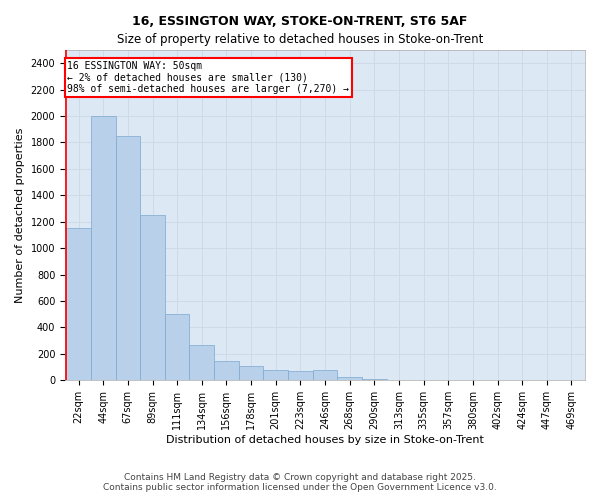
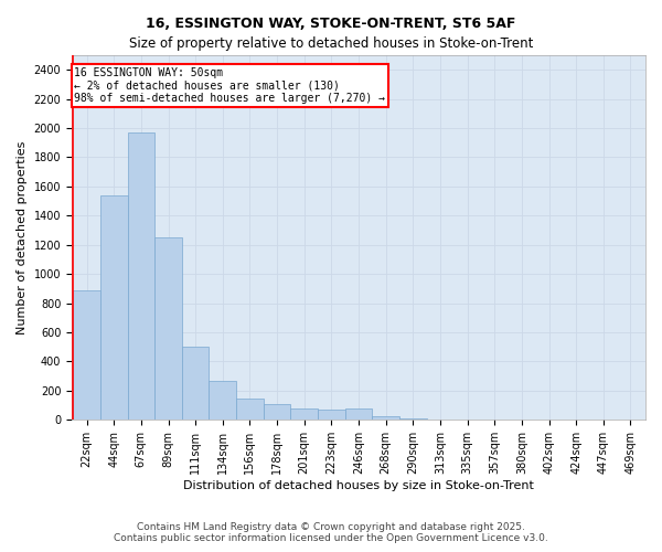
22sqm: 1150 -> 890
44sqm: 2000 -> 1540
67sqm: 1850 -> 1970
